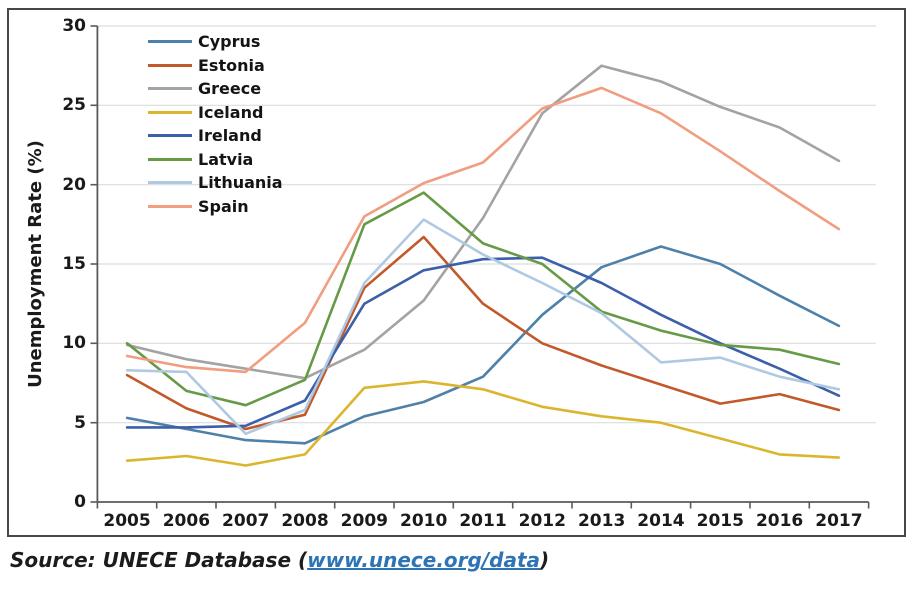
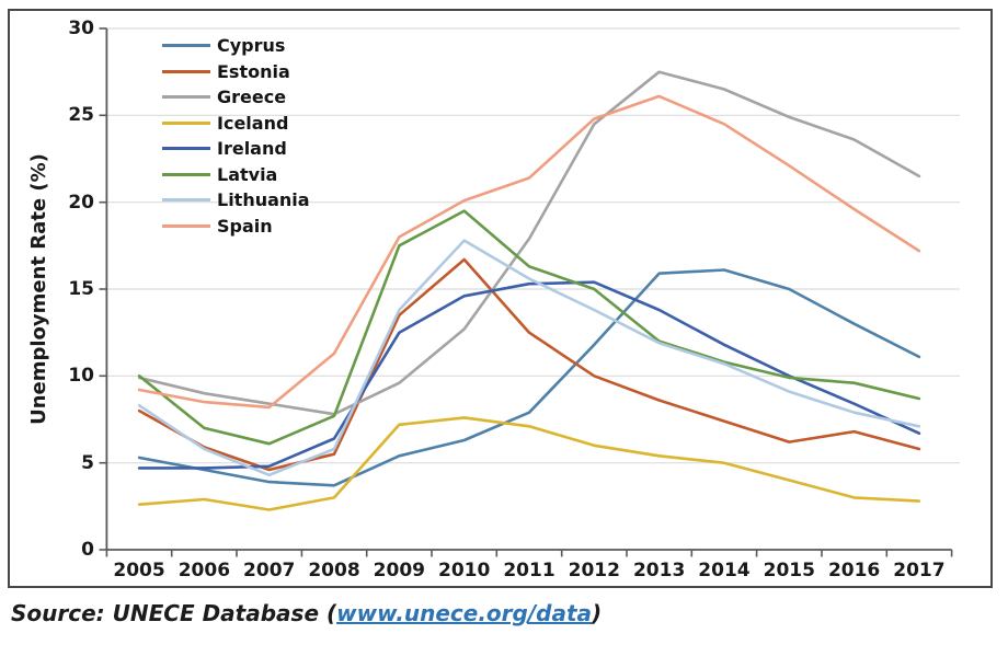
Lithuania/2006: 8.2 -> 5.8
Cyprus/2013: 14.8 -> 15.9
Lithuania/2014: 8.8 -> 10.7
